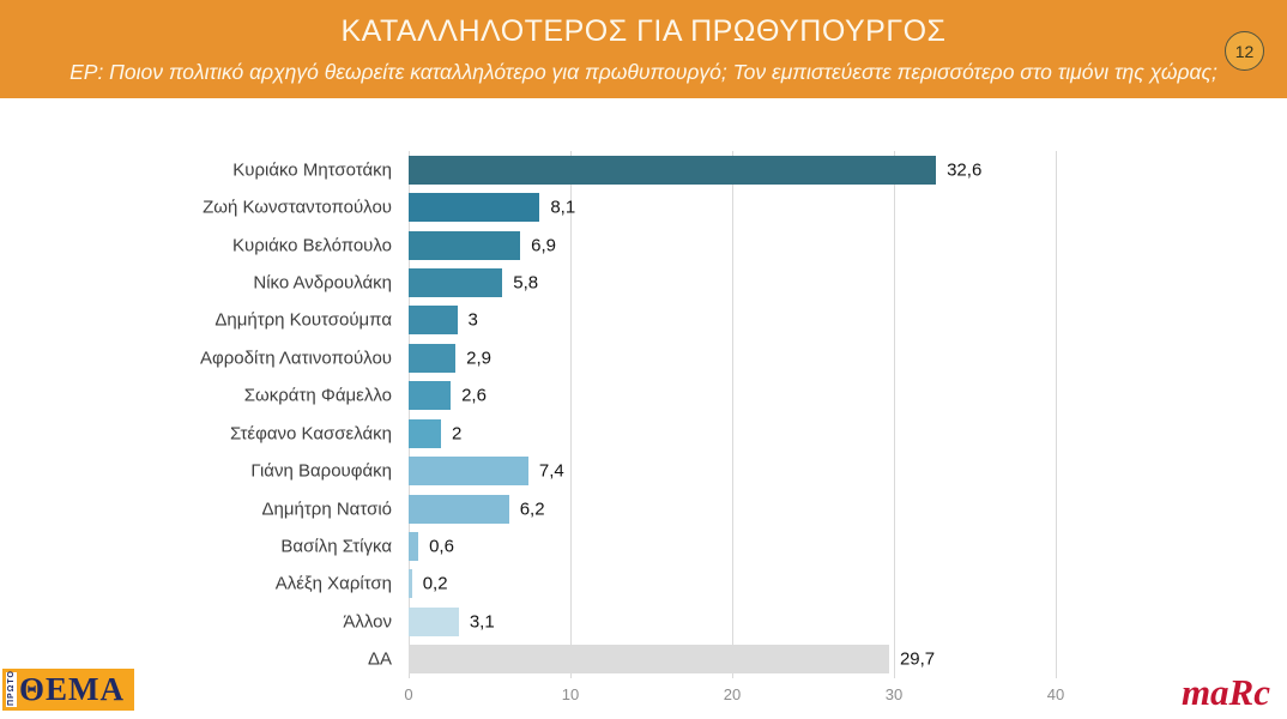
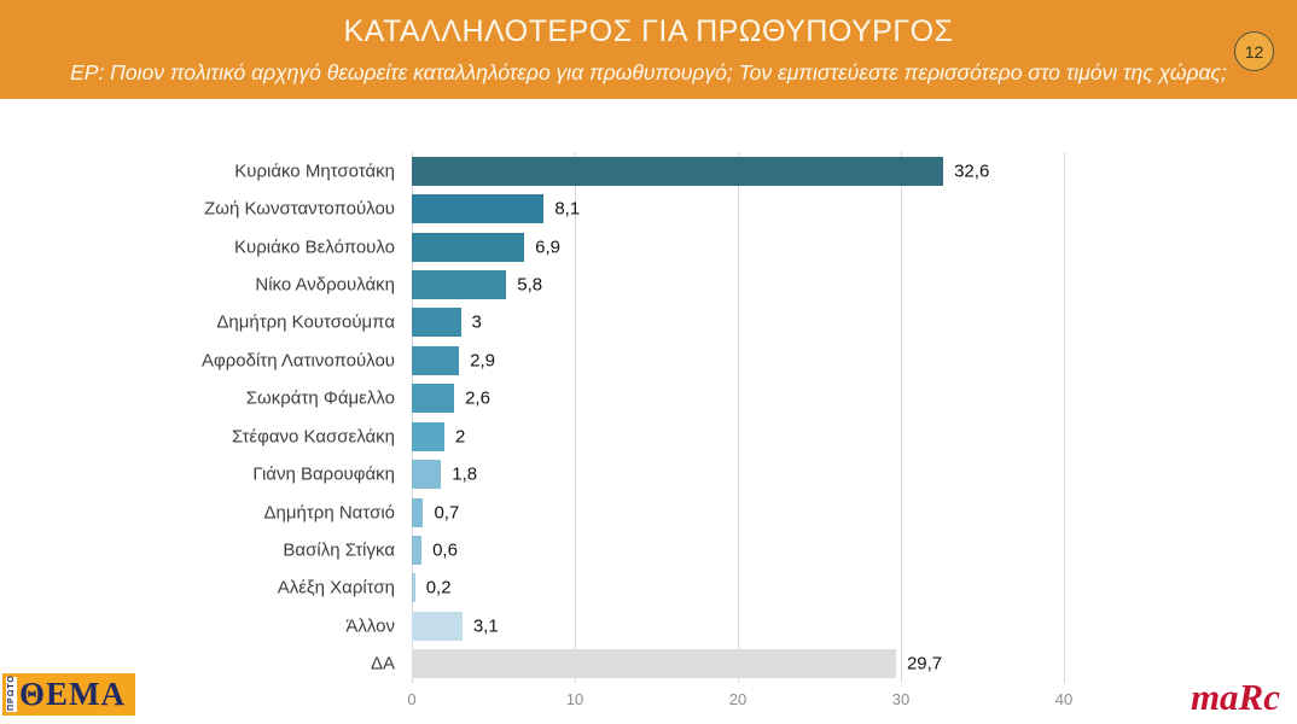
Γιάνη Βαρουφάκη: 7,4 -> 1,8
Δημήτρη Νατσιό: 6,2 -> 0,7
